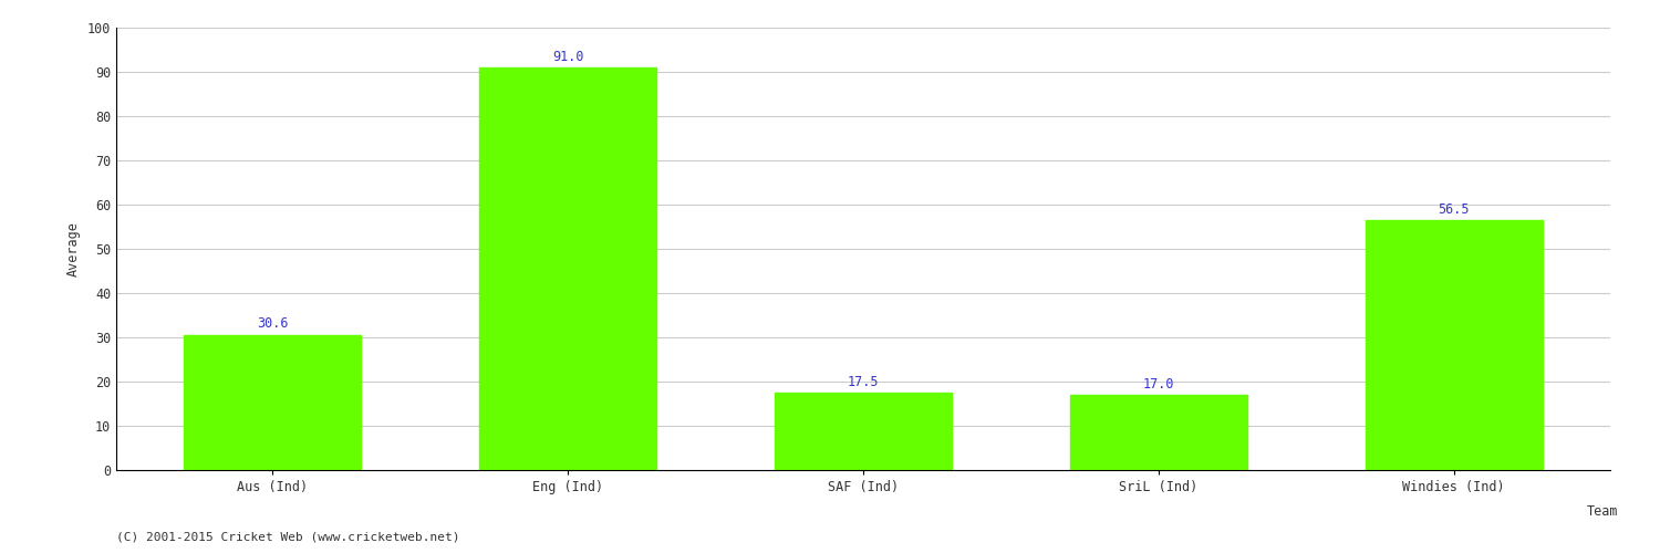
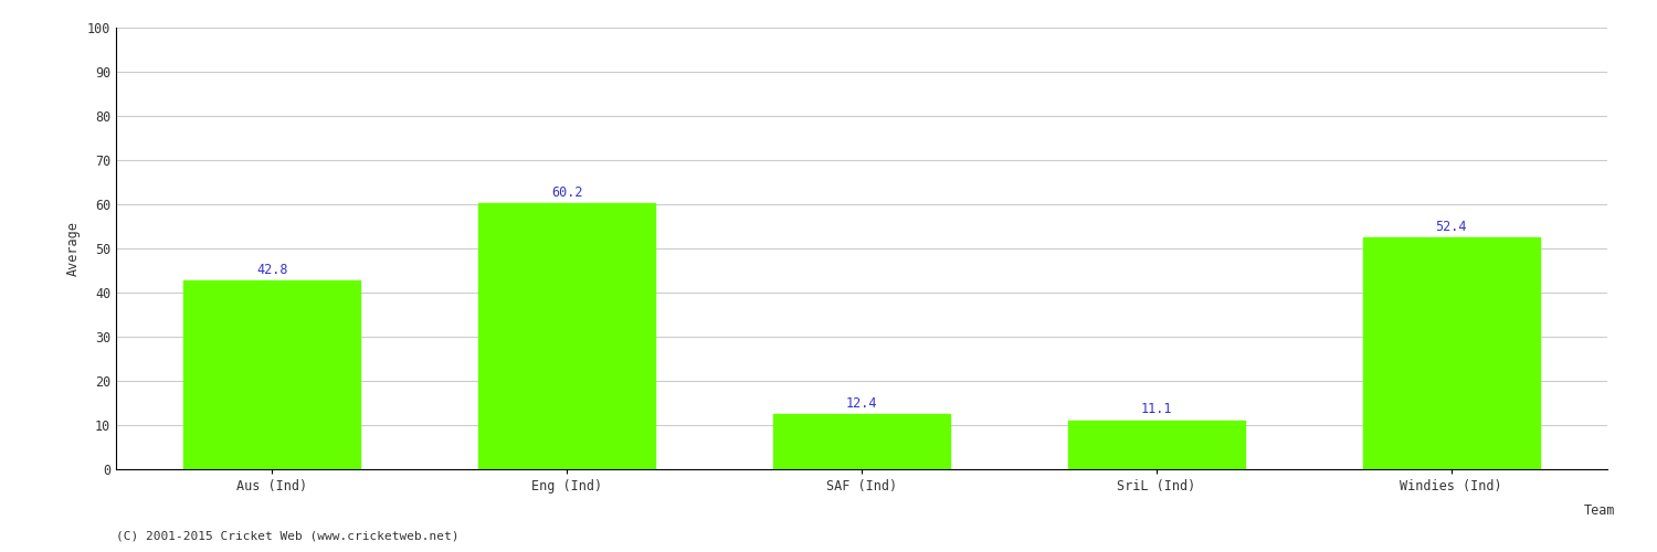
Aus (Ind): 30.6 -> 42.8
Eng (Ind): 91.0 -> 60.2
SAF (Ind): 17.5 -> 12.4
SriL (Ind): 17.0 -> 11.1
Windies (Ind): 56.5 -> 52.4
